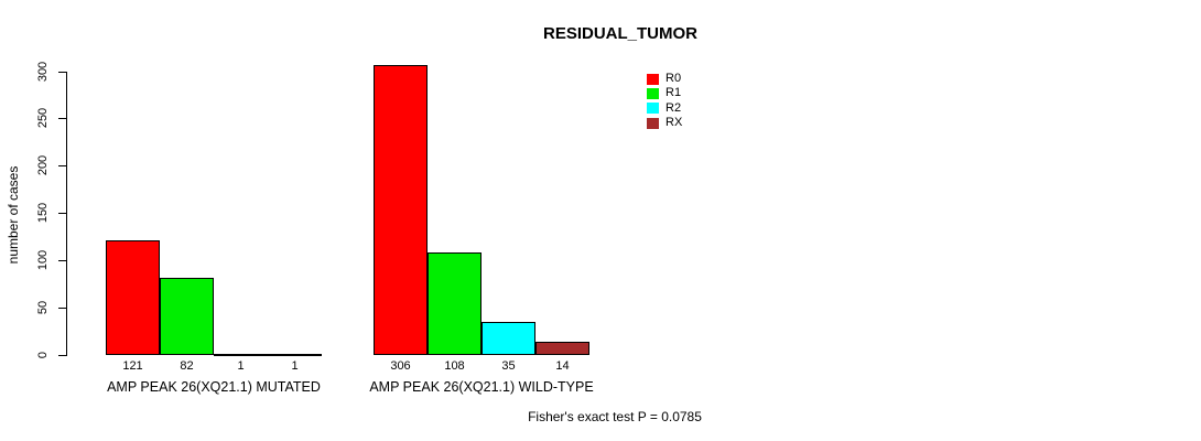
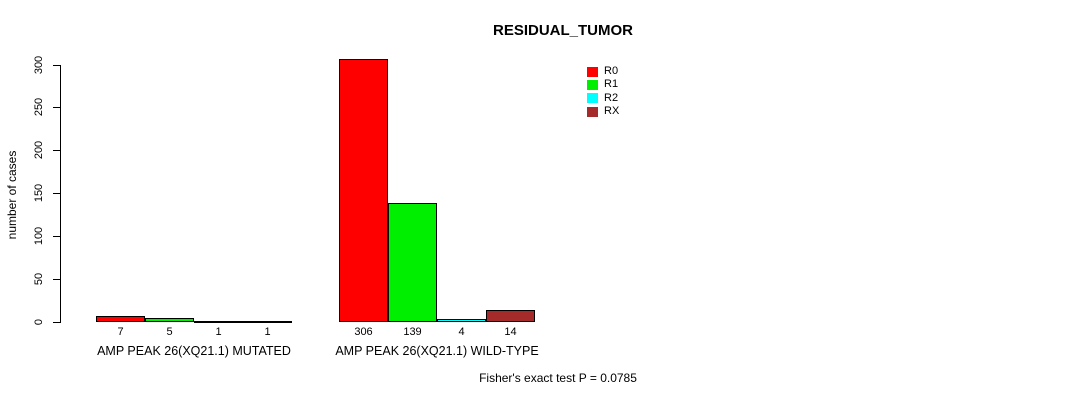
R0/AMP PEAK 26(XQ21.1) MUTATED: 121 -> 7
R1/AMP PEAK 26(XQ21.1) MUTATED: 82 -> 5
R1/AMP PEAK 26(XQ21.1) WILD-TYPE: 108 -> 139
R2/AMP PEAK 26(XQ21.1) WILD-TYPE: 35 -> 4
